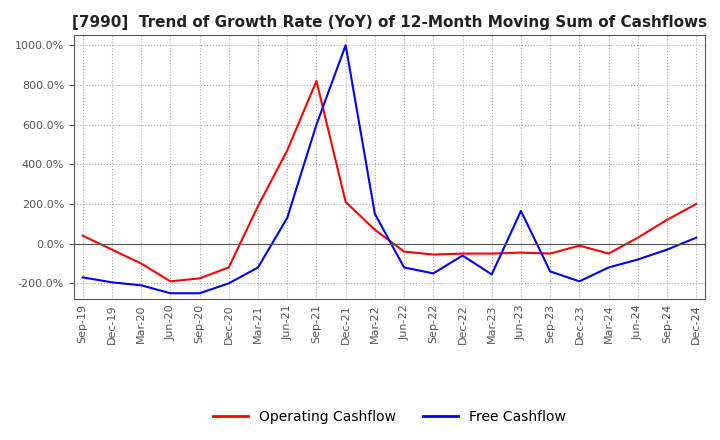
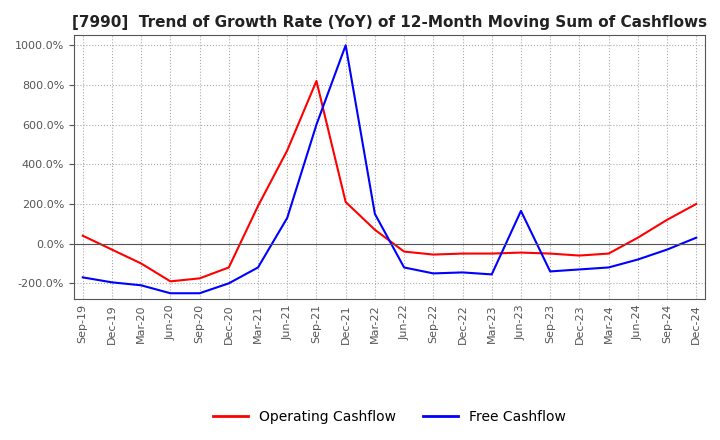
Free Cashflow/Dec-22: -60% -> -140%
Operating Cashflow/Dec-23: -10% -> -60%
Free Cashflow/Dec-23: -190% -> -130%
